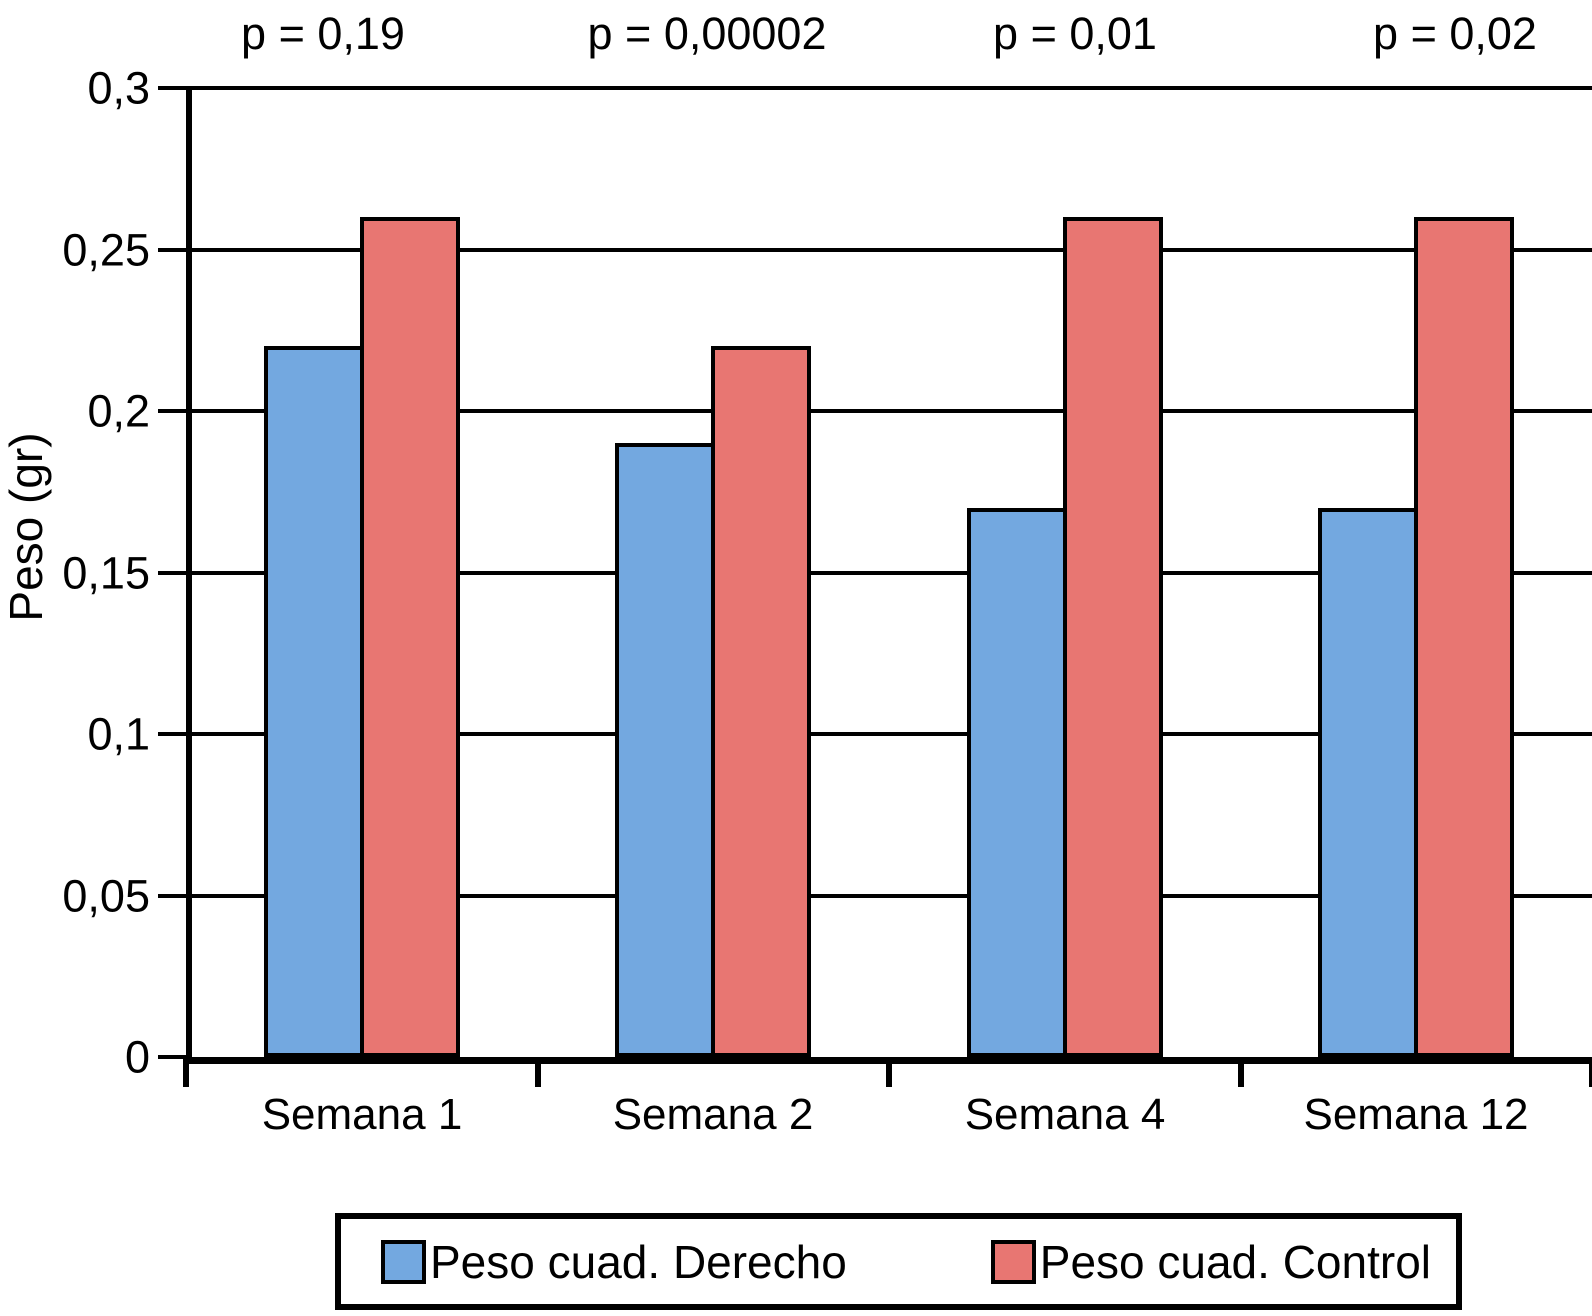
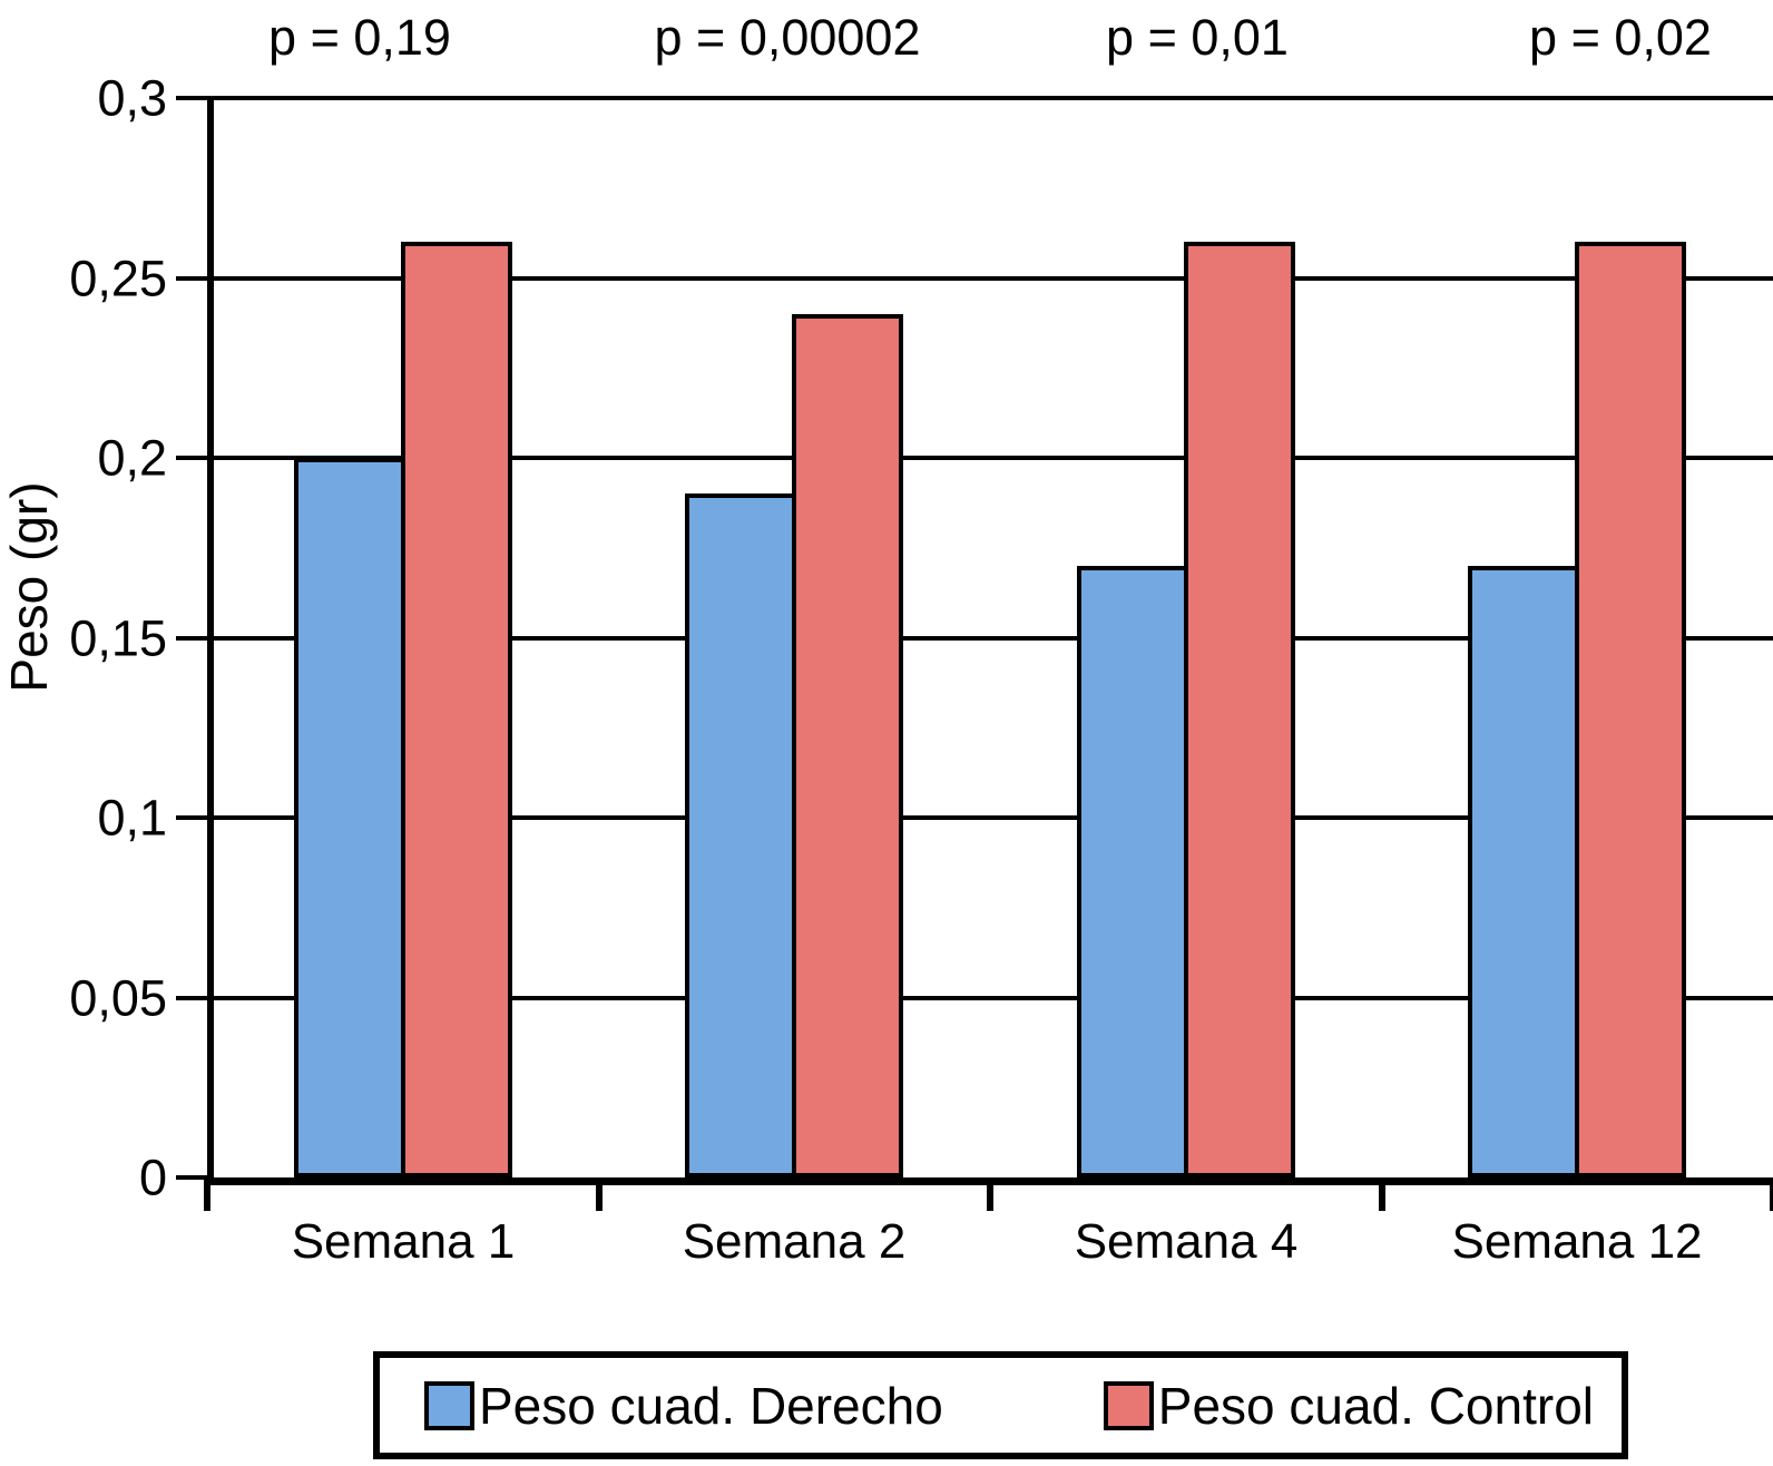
Peso cuad. Derecho/Semana 1: 0,22 -> 0,20
Peso cuad. Control/Semana 2: 0,22 -> 0,24
